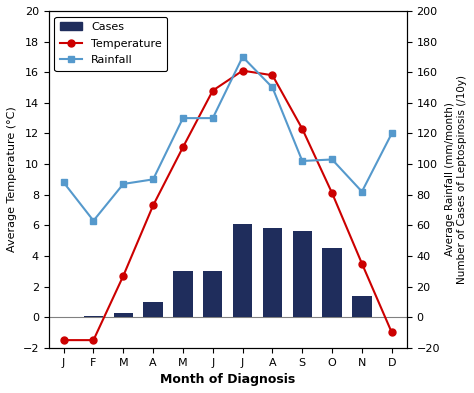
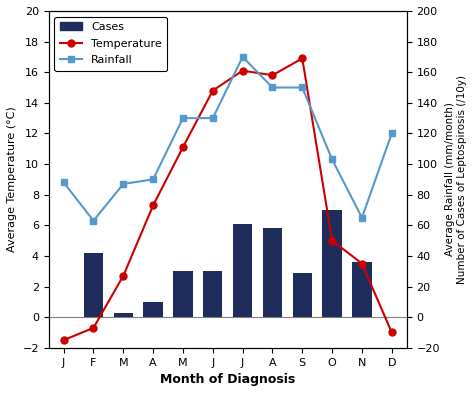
Temperature/F: -1.5 -> -0.7
Cases/F: 0.1 -> 4.2
Temperature/S: 12.3 -> 16.9
Rainfall/S: 102 -> 150
Cases/S: 5.6 -> 2.9
Temperature/O: 8.1 -> 5.0
Cases/O: 4.5 -> 7.0
Rainfall/N: 82 -> 65
Cases/N: 1.4 -> 3.6
